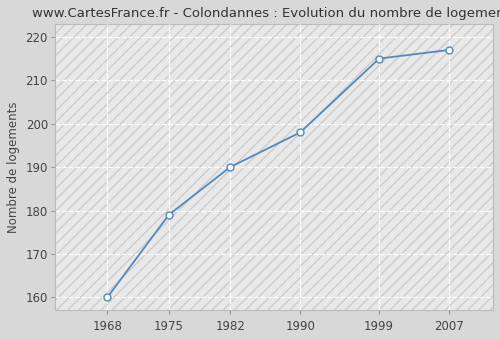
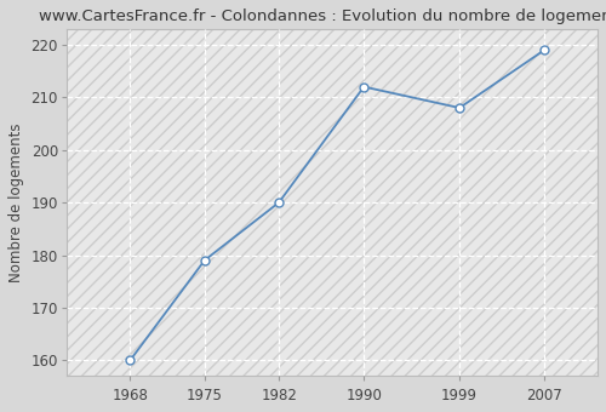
1990: 198 -> 212
1999: 215 -> 208
2007: 217 -> 219
